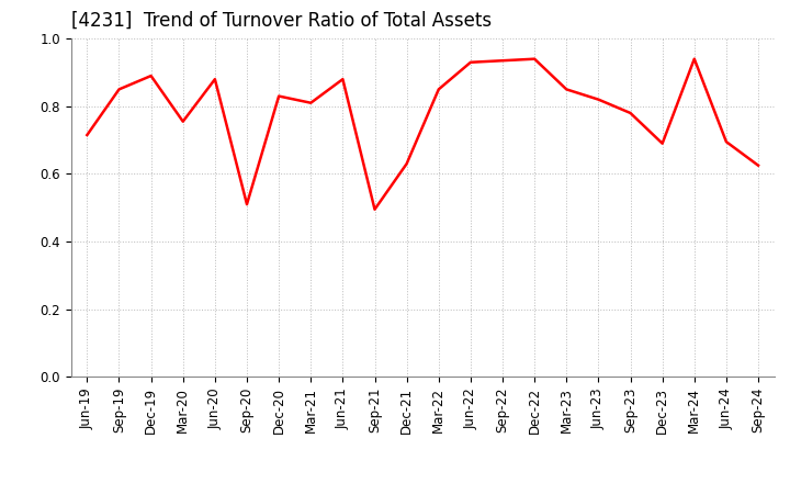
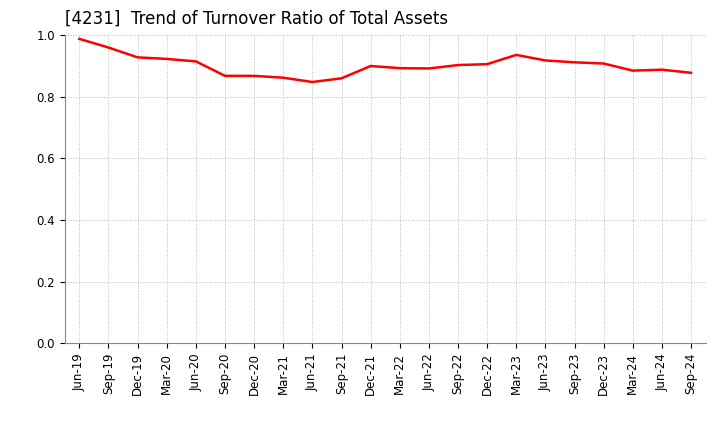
Jun-19: 0.715 -> 0.988
Sep-19: 0.850 -> 0.960
Dec-19: 0.890 -> 0.928
Mar-20: 0.755 -> 0.923
Jun-20: 0.880 -> 0.915
Sep-20: 0.510 -> 0.868
Dec-20: 0.830 -> 0.868
Mar-21: 0.810 -> 0.862
Jun-21: 0.880 -> 0.848
Sep-21: 0.495 -> 0.860
Dec-21: 0.630 -> 0.900
Mar-22: 0.850 -> 0.893
Jun-22: 0.930 -> 0.892
Sep-22: 0.935 -> 0.903
Dec-22: 0.940 -> 0.906
Mar-23: 0.850 -> 0.936
Jun-23: 0.820 -> 0.918
Sep-23: 0.780 -> 0.912
Dec-23: 0.690 -> 0.908
Mar-24: 0.940 -> 0.885
Jun-24: 0.695 -> 0.888
Sep-24: 0.625 -> 0.878
